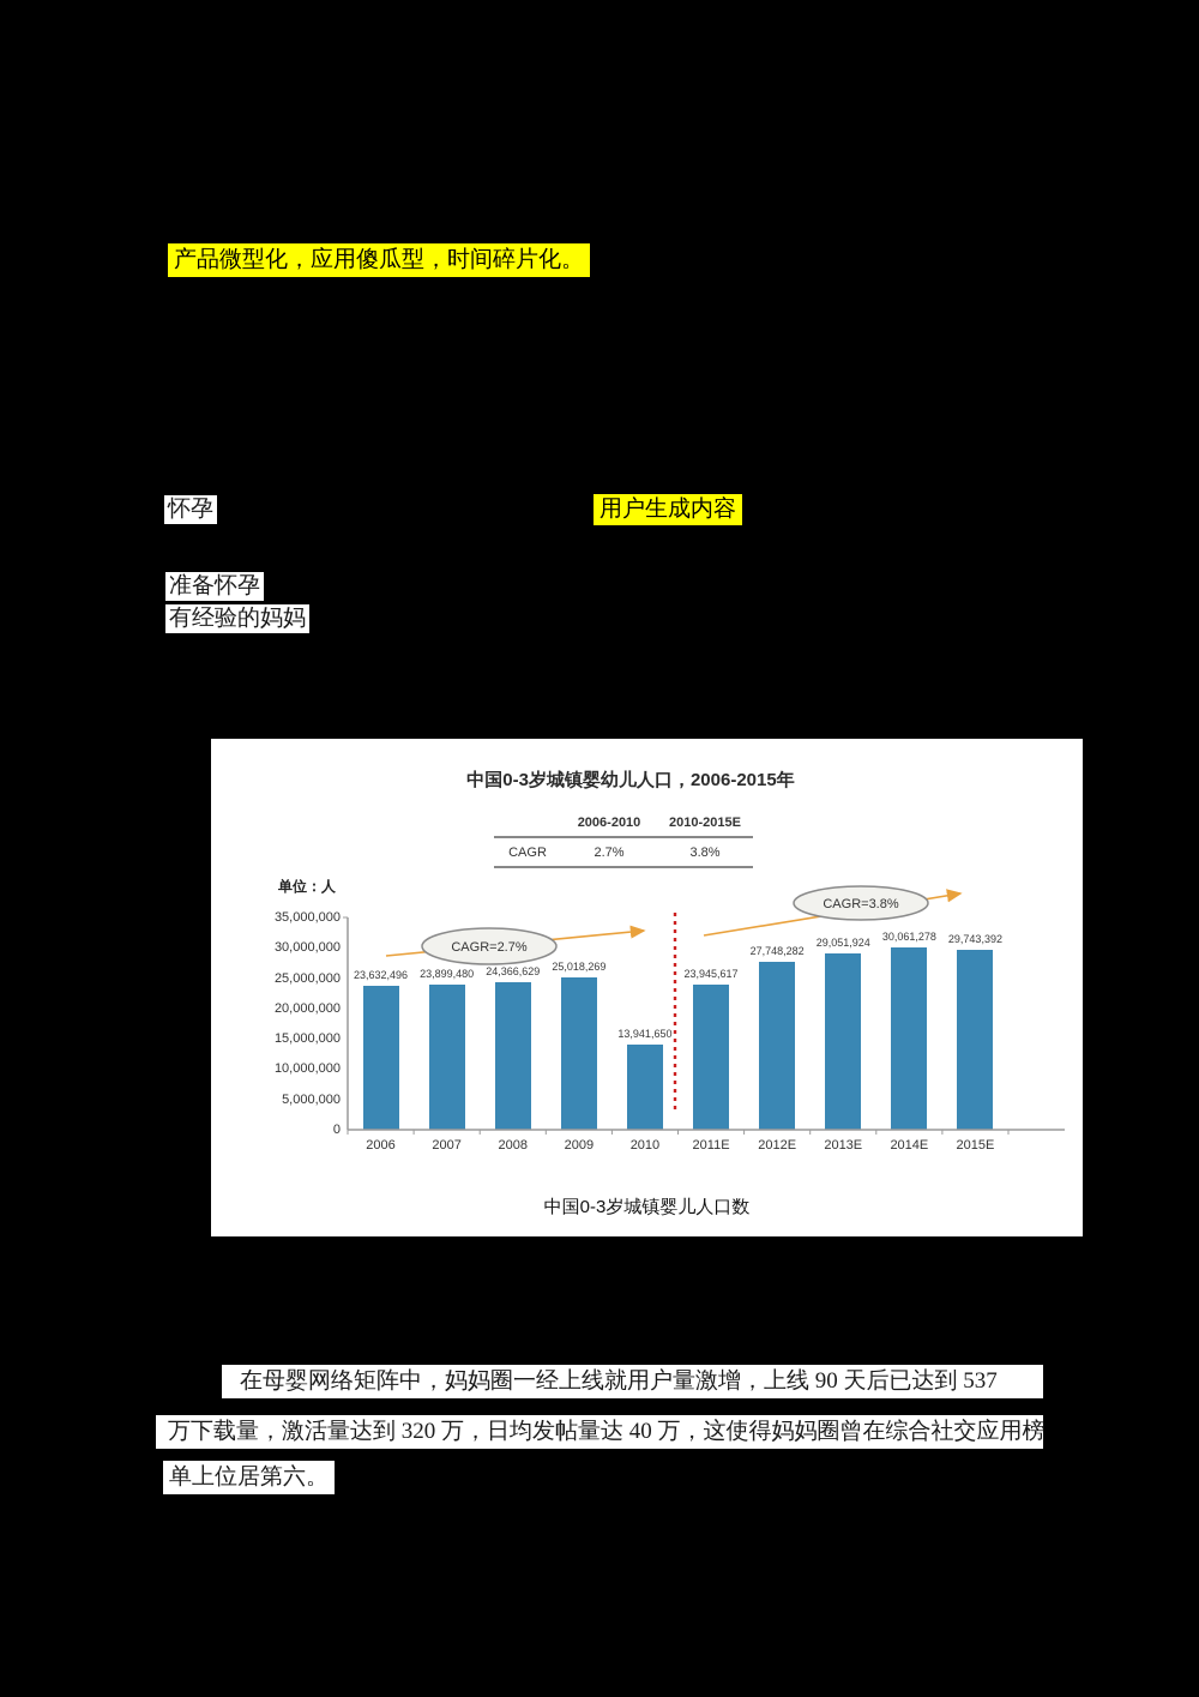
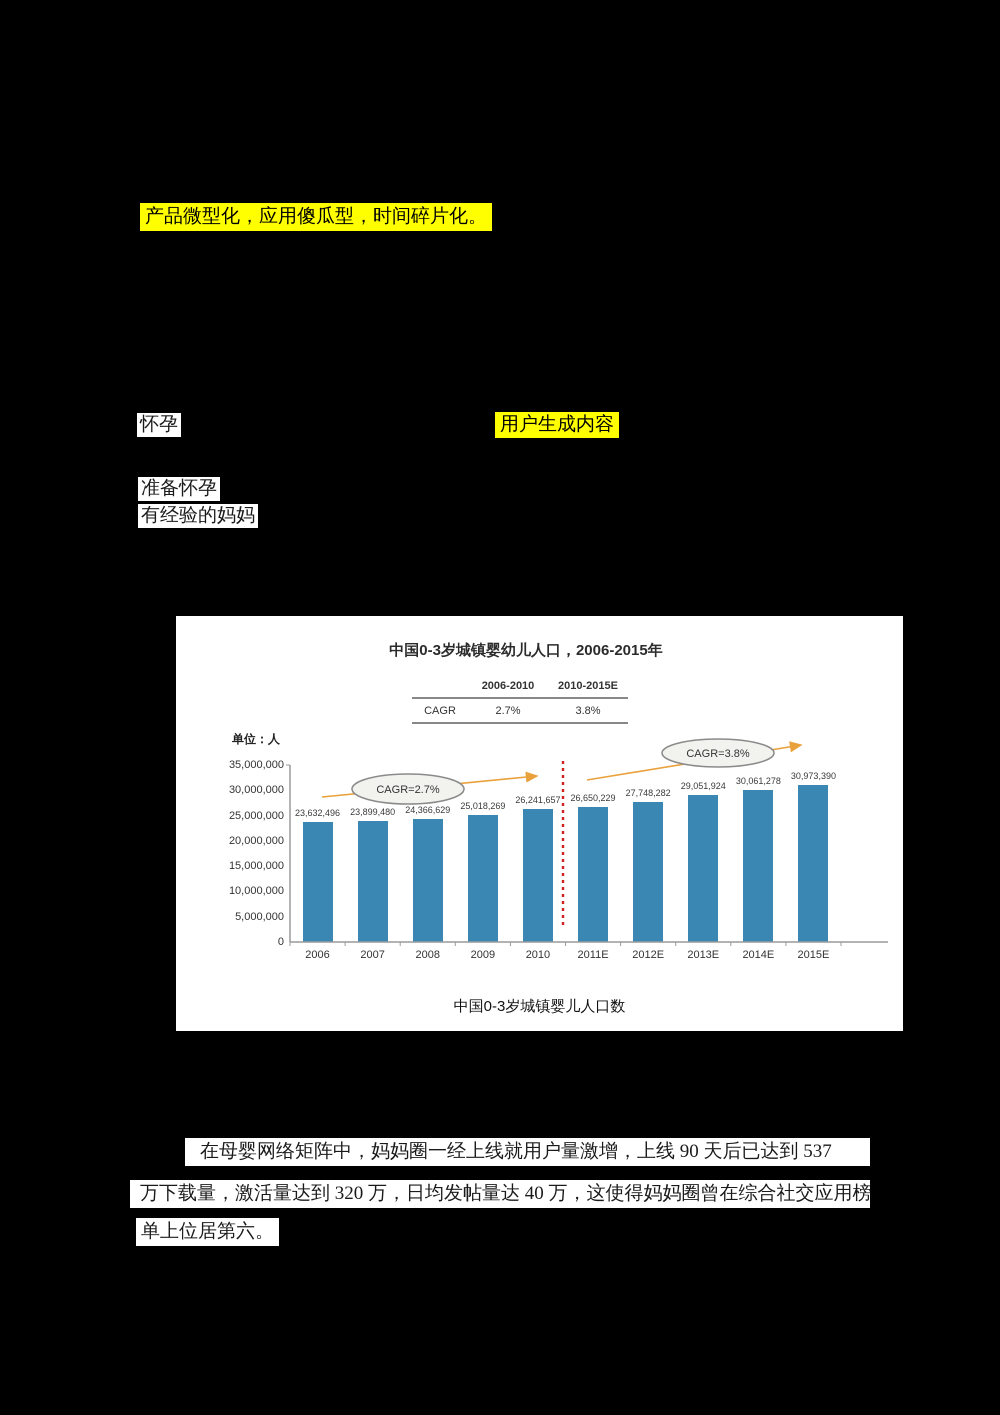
2010: 13,941,650 -> 26,241,657
2011E: 23,945,617 -> 26,650,229
2015E: 29,743,392 -> 30,973,390
